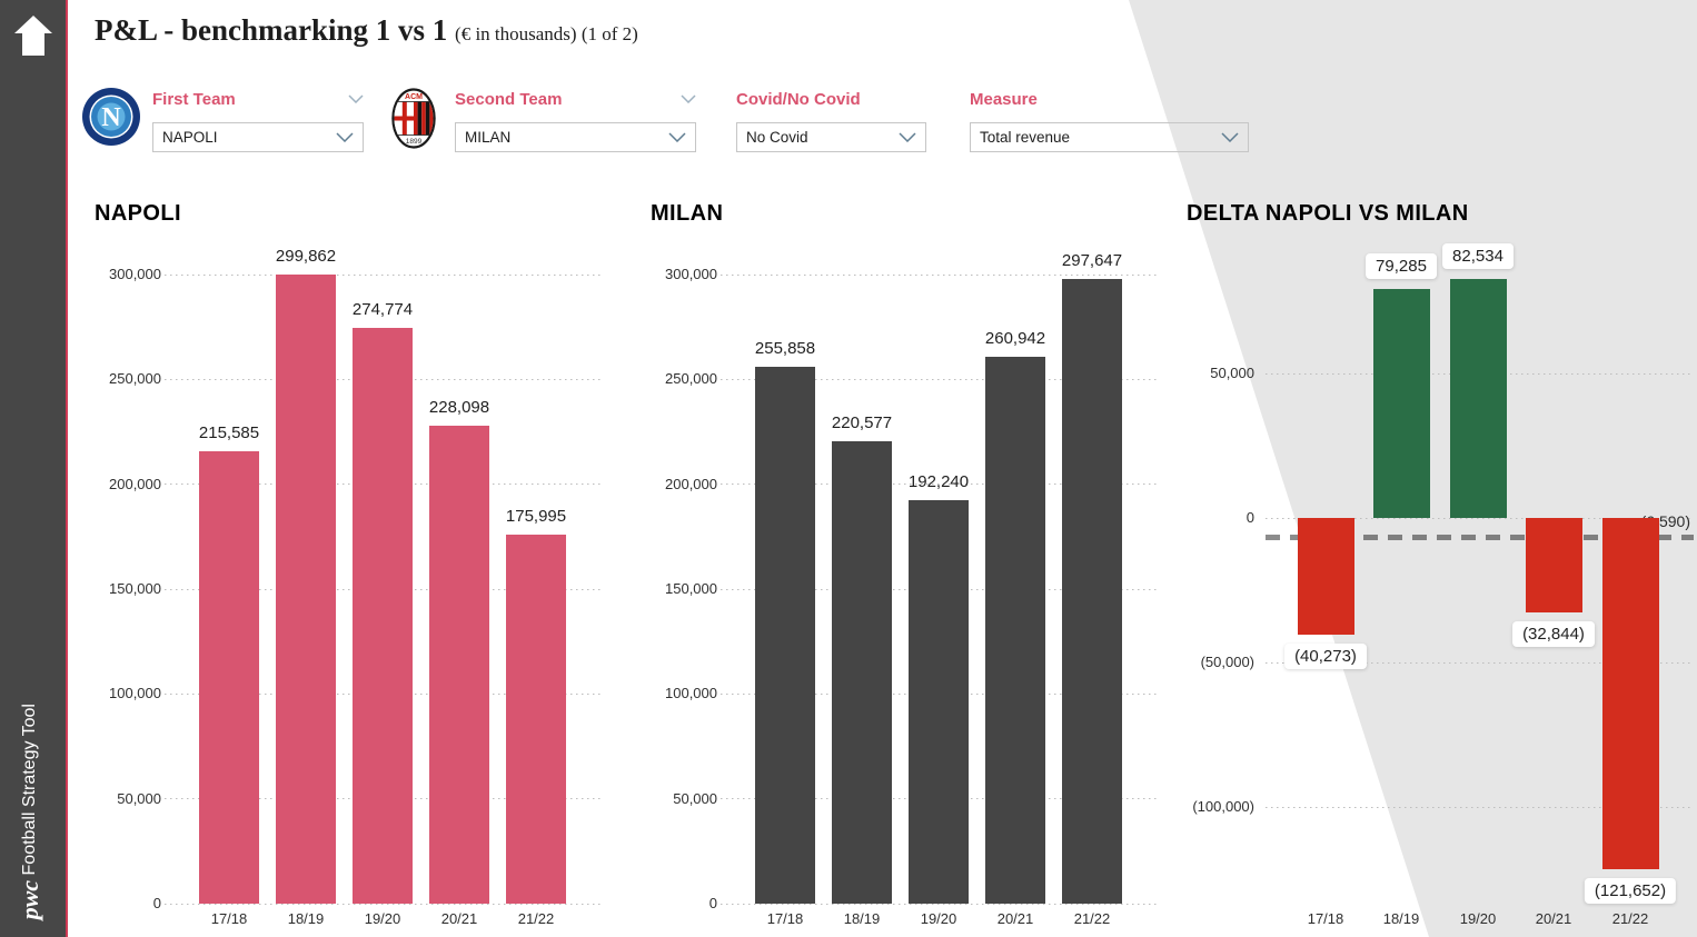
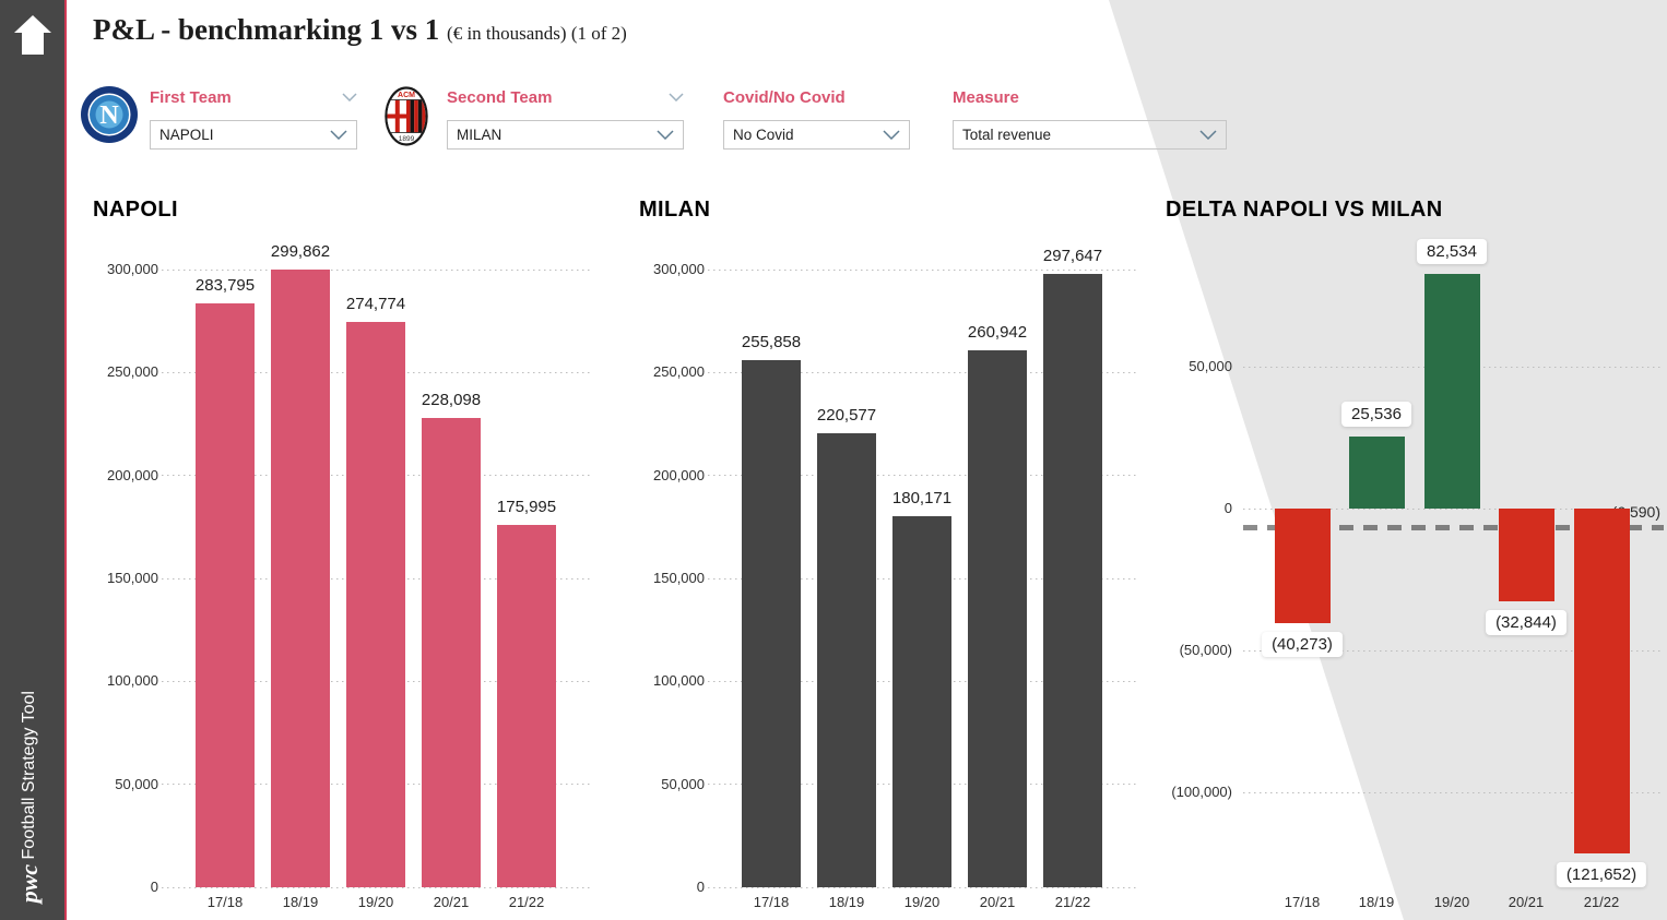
NAPOLI/17/18: 215,585 -> 283,795
MILAN/19/20: 192,240 -> 180,171
DELTA NAPOLI VS MILAN/18/19: 79,285 -> 25,536
